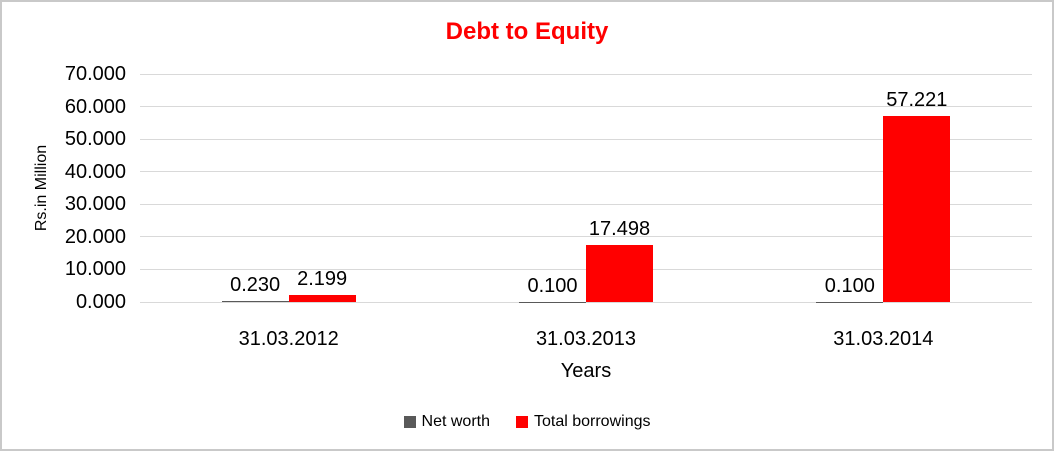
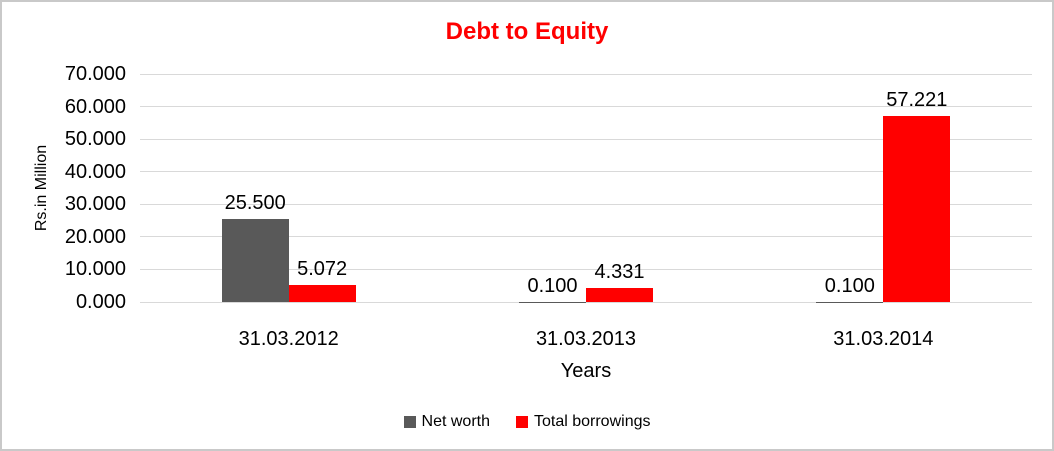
Net worth/31.03.2012: 0.230 -> 25.500
Total borrowings/31.03.2012: 2.199 -> 5.072
Total borrowings/31.03.2013: 17.498 -> 4.331
